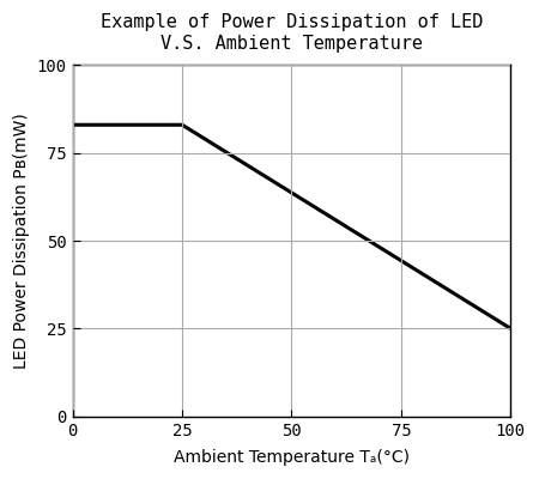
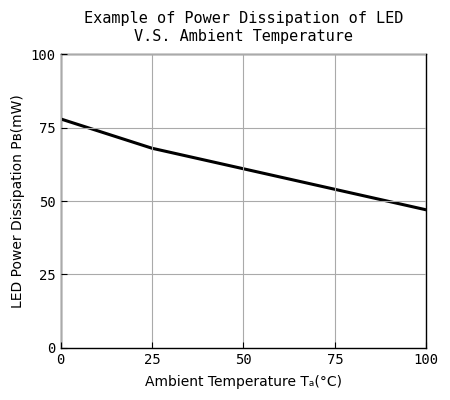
0: 83 -> 78
25: 83 -> 68
100: 25 -> 47
